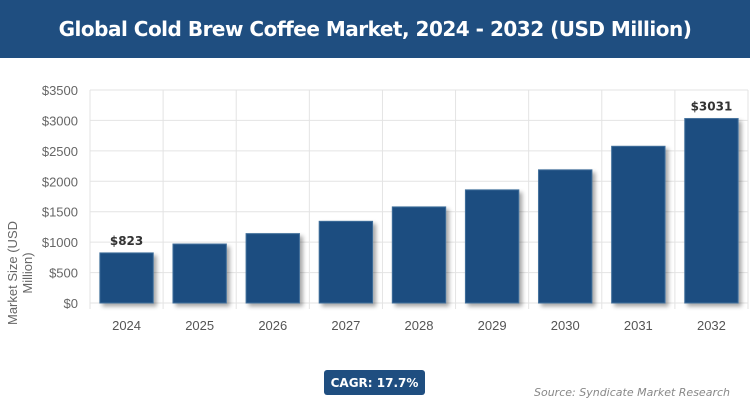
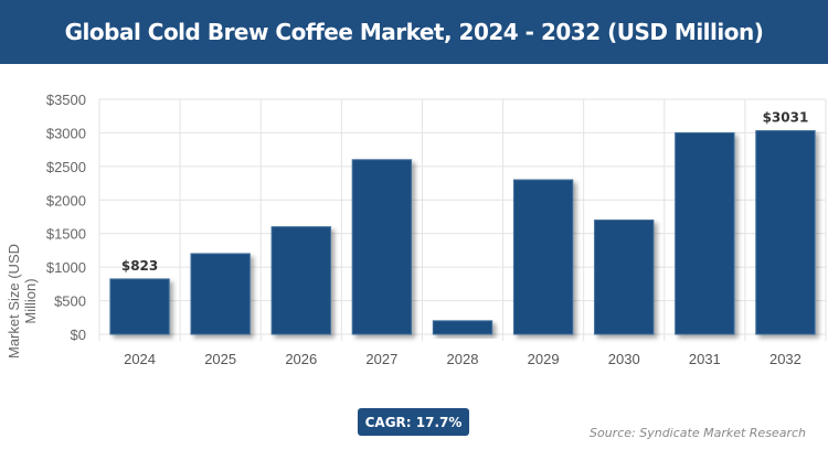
2025: $1000 -> $1200
2026: $1100 -> $1600
2027: $1300 -> $2600
2028: $1600 -> $200
2029: $1900 -> $2300
2030: $2200 -> $1700
2031: $2600 -> $3000
